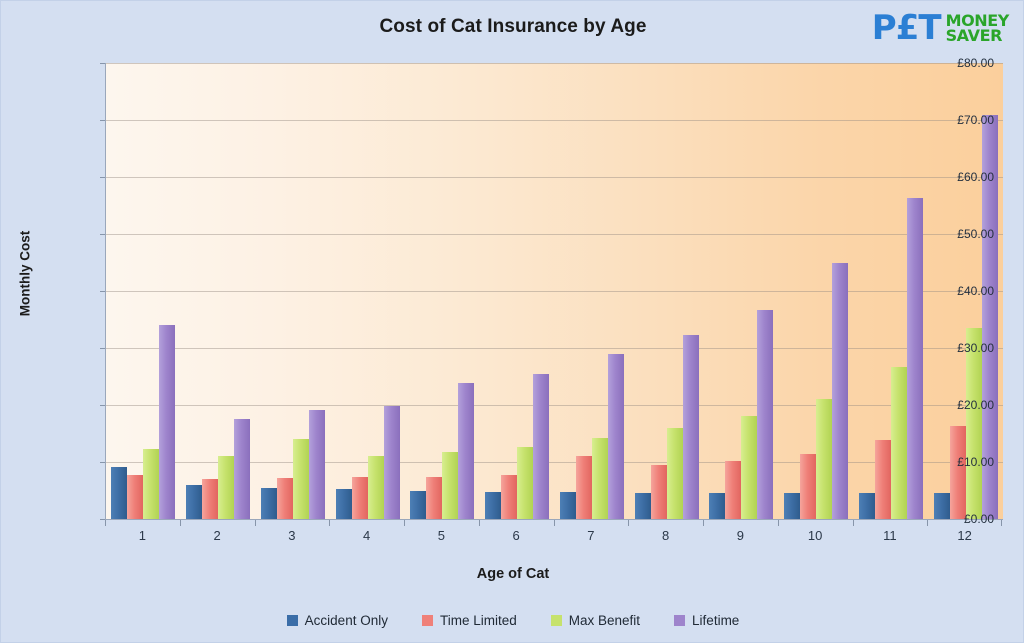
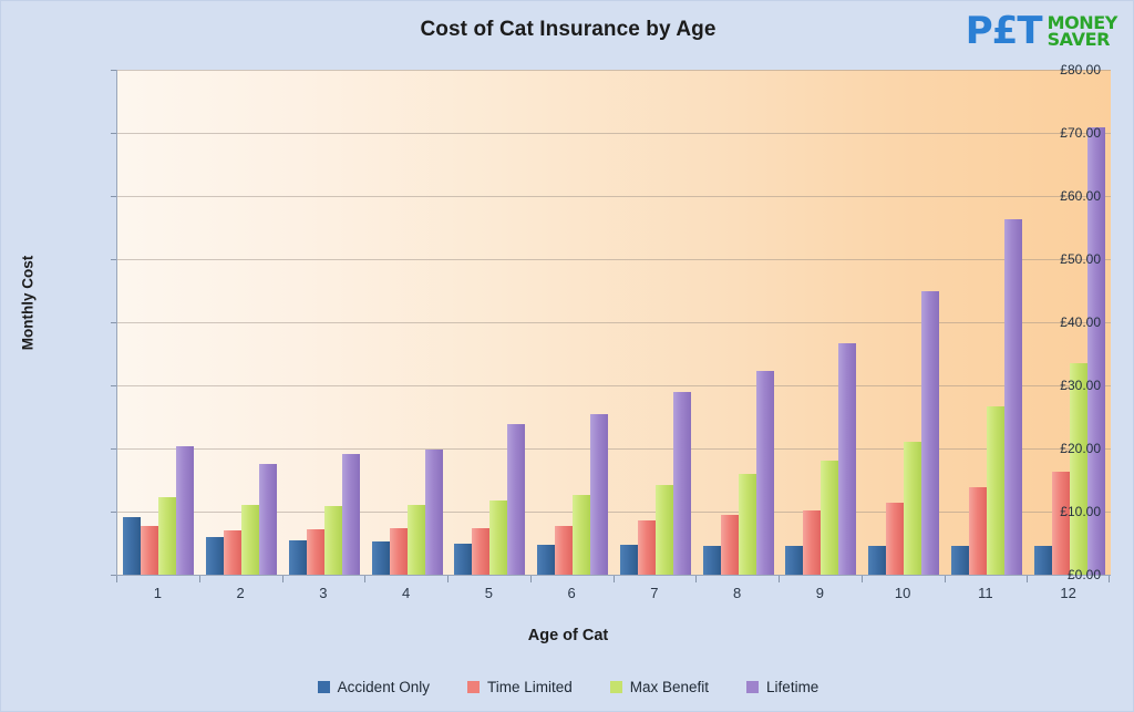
Lifetime/1: £34 -> £20
Max Benefit/3: £14 -> £11
Time Limited/7: £11 -> £9
